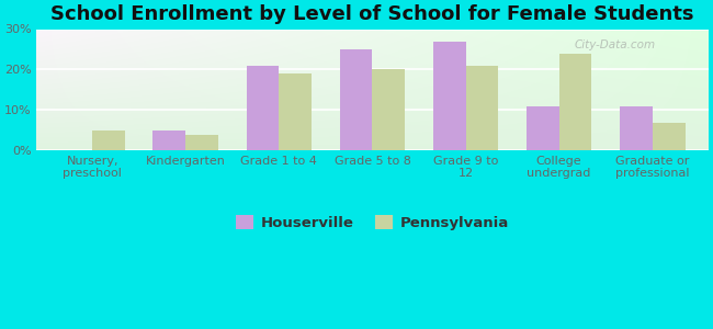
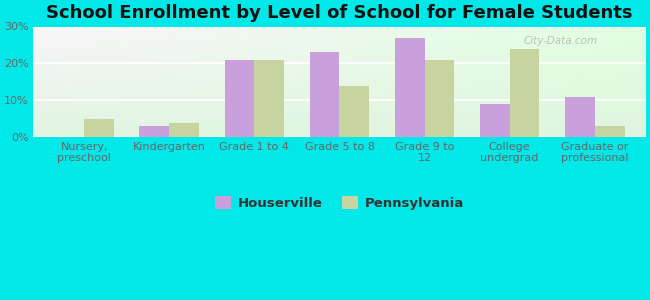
Houserville/Kindergarten: 5% -> 3%
Pennsylvania/Grade 1 to 4: 19% -> 21%
Houserville/Grade 5 to 8: 25% -> 23%
Pennsylvania/Grade 5 to 8: 20% -> 14%
Houserville/College undergrad: 11% -> 9%
Pennsylvania/Graduate or professional: 7% -> 3%
